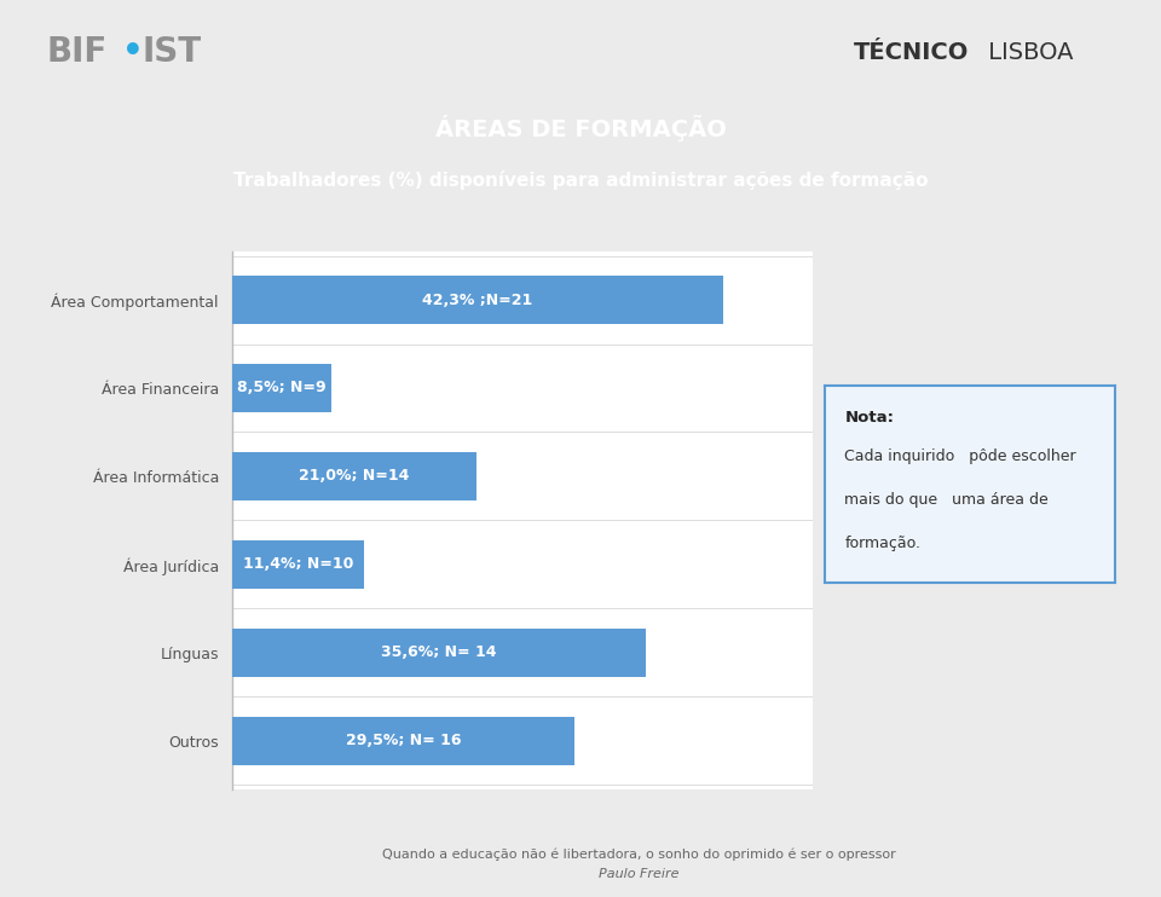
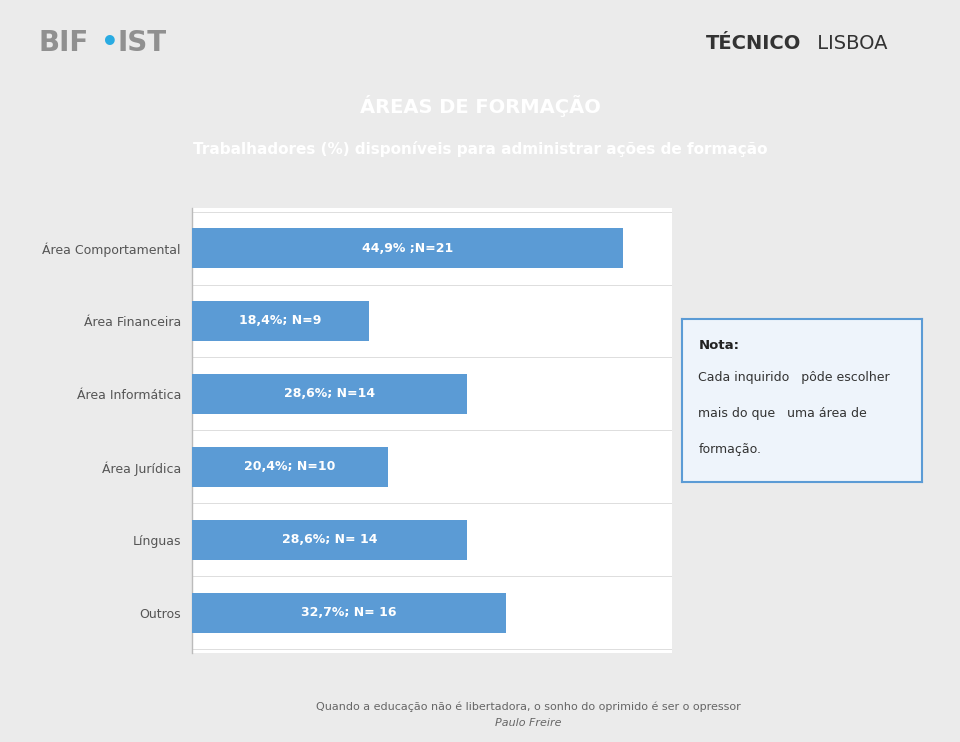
Área Comportamental: 42,3% -> 44,9%
Área Financeira: 8,5%; -> 18,4%;
Área Informática: 21,0%; -> 28,6%;
Área Jurídica: 11,4%; -> 20,4%;
Línguas: 35,6%; -> 28,6%;
Outros: 29,5%; -> 32,7%;
